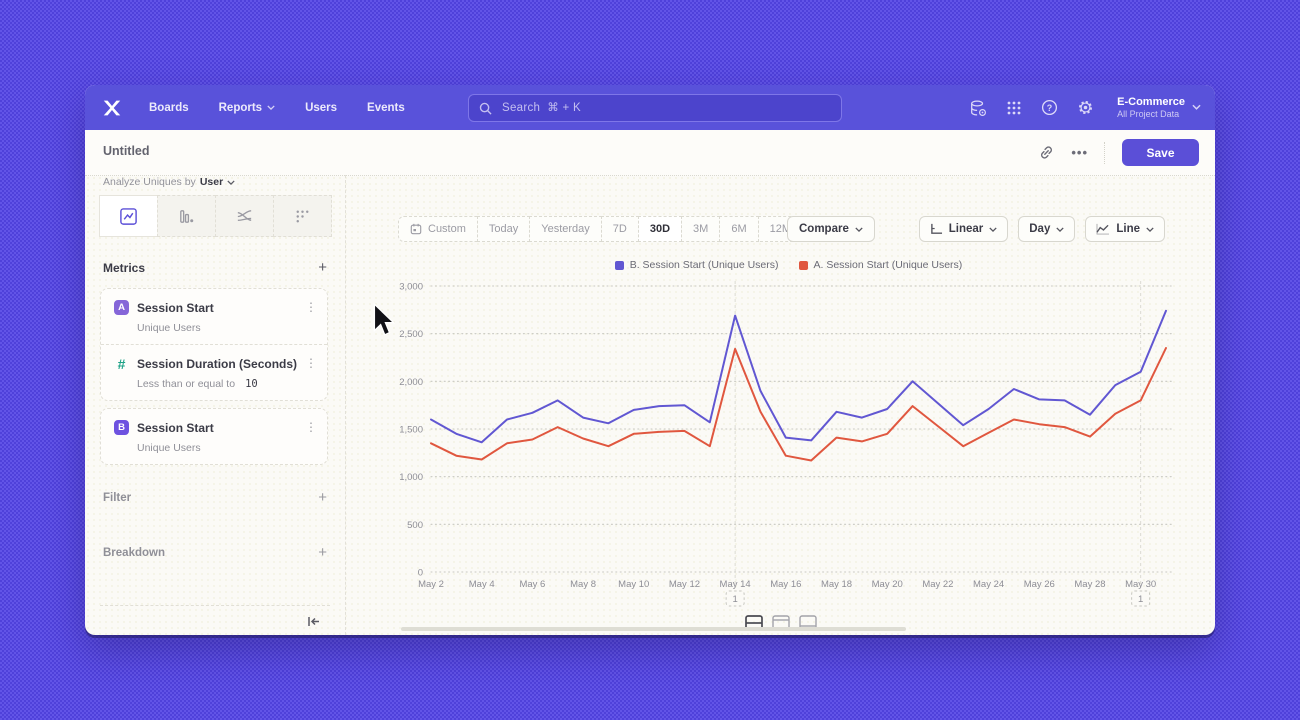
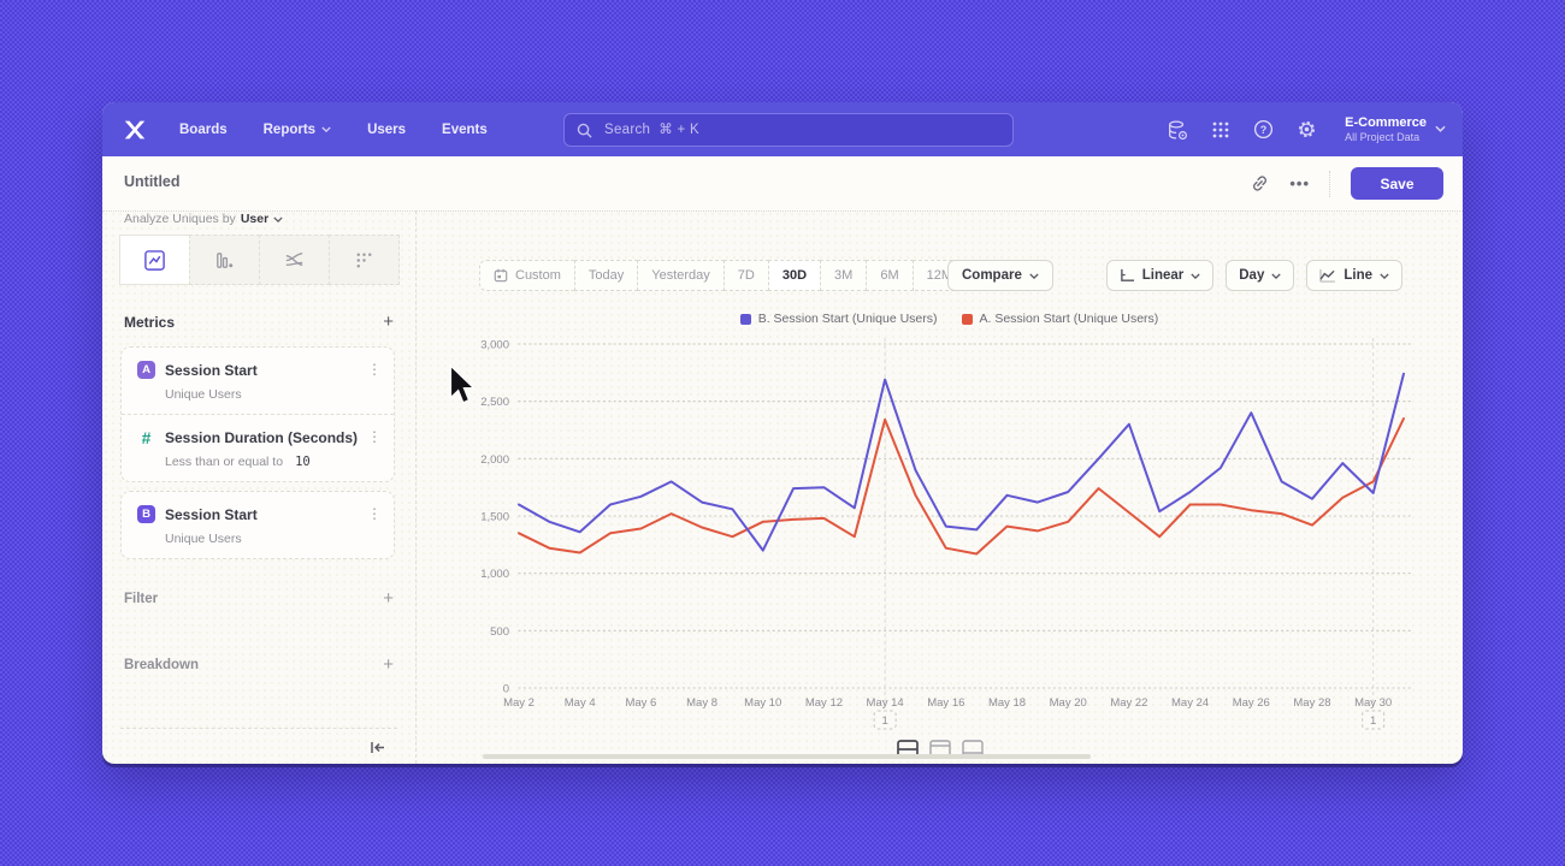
B. Session Start (Unique Users)/May 10: 1700 -> 1200
B. Session Start (Unique Users)/May 22: 1800 -> 2300
A. Session Start (Unique Users)/May 24: 1500 -> 1600
B. Session Start (Unique Users)/May 26: 1800 -> 2400
B. Session Start (Unique Users)/May 30: 2100 -> 1700
